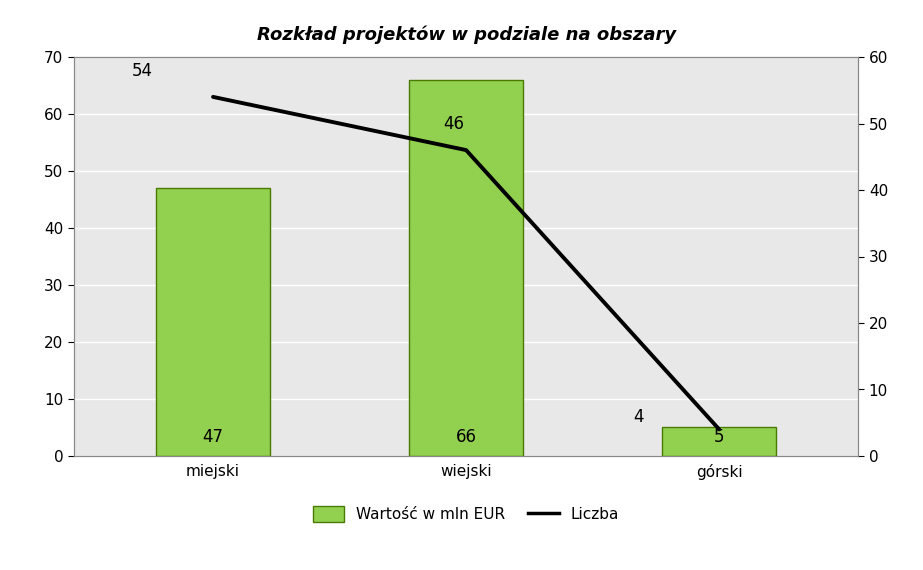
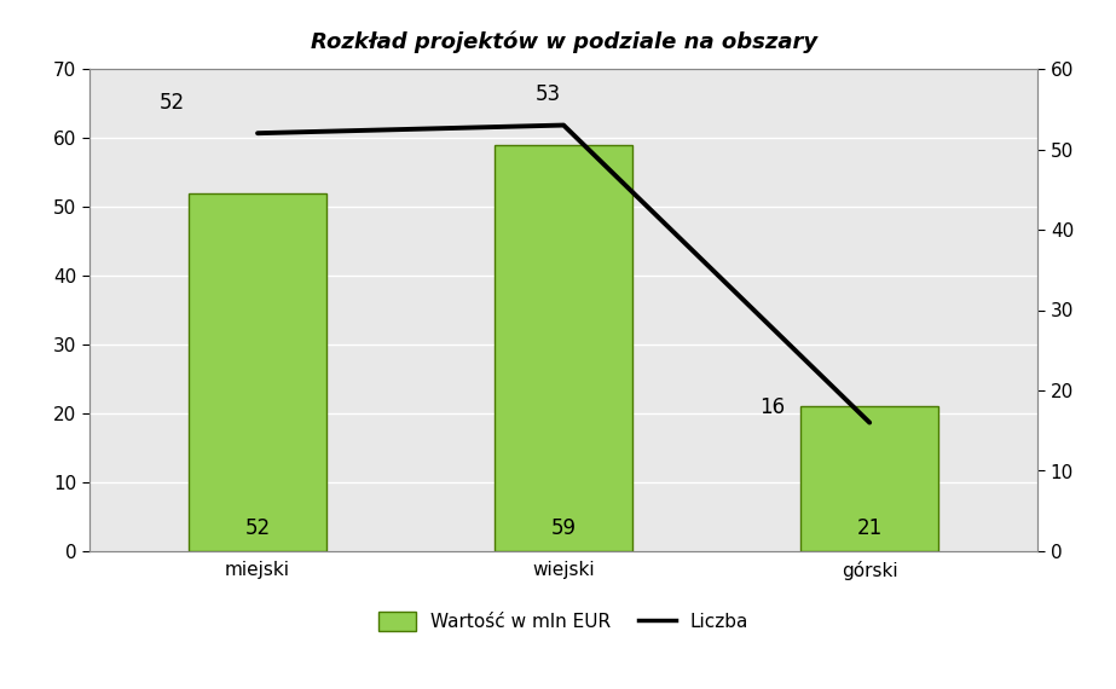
Wartość w mln EUR/miejski: 47 -> 52
Liczba/miejski: 54 -> 52
Wartość w mln EUR/wiejski: 66 -> 59
Liczba/wiejski: 46 -> 53
Wartość w mln EUR/górski: 5 -> 21
Liczba/górski: 4 -> 16
